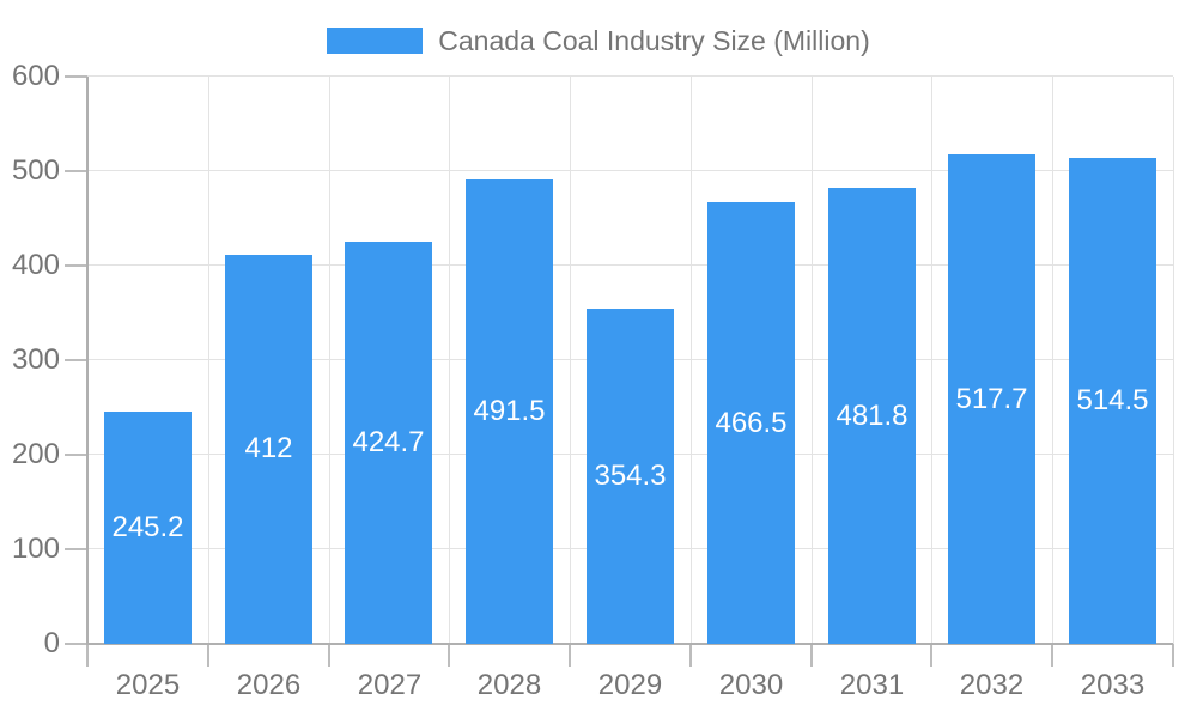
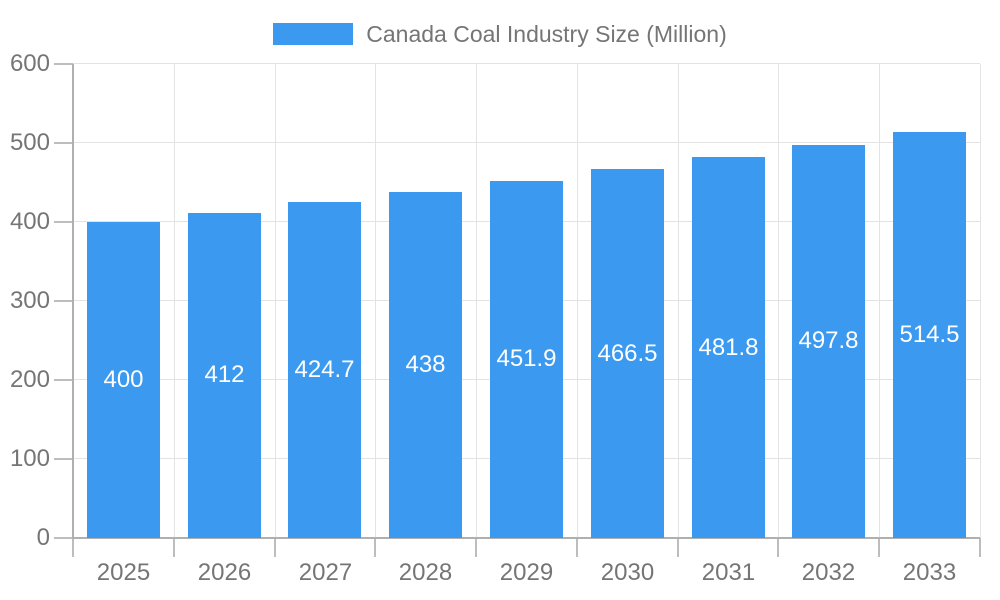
2025: 245.2 -> 400
2028: 491.5 -> 438
2029: 354.3 -> 451.9
2032: 517.7 -> 497.8
